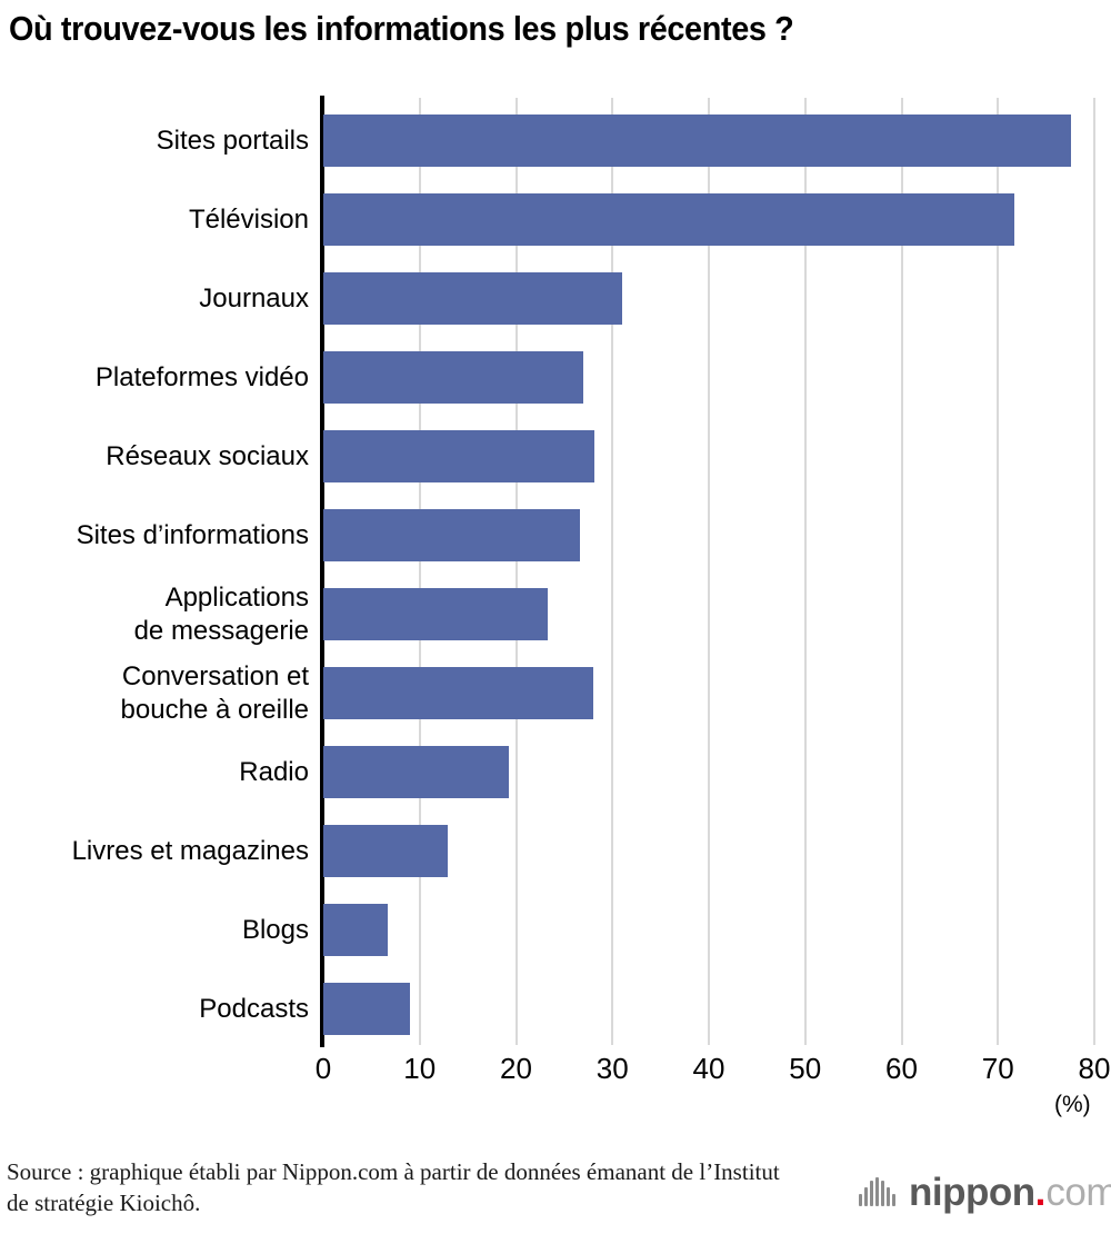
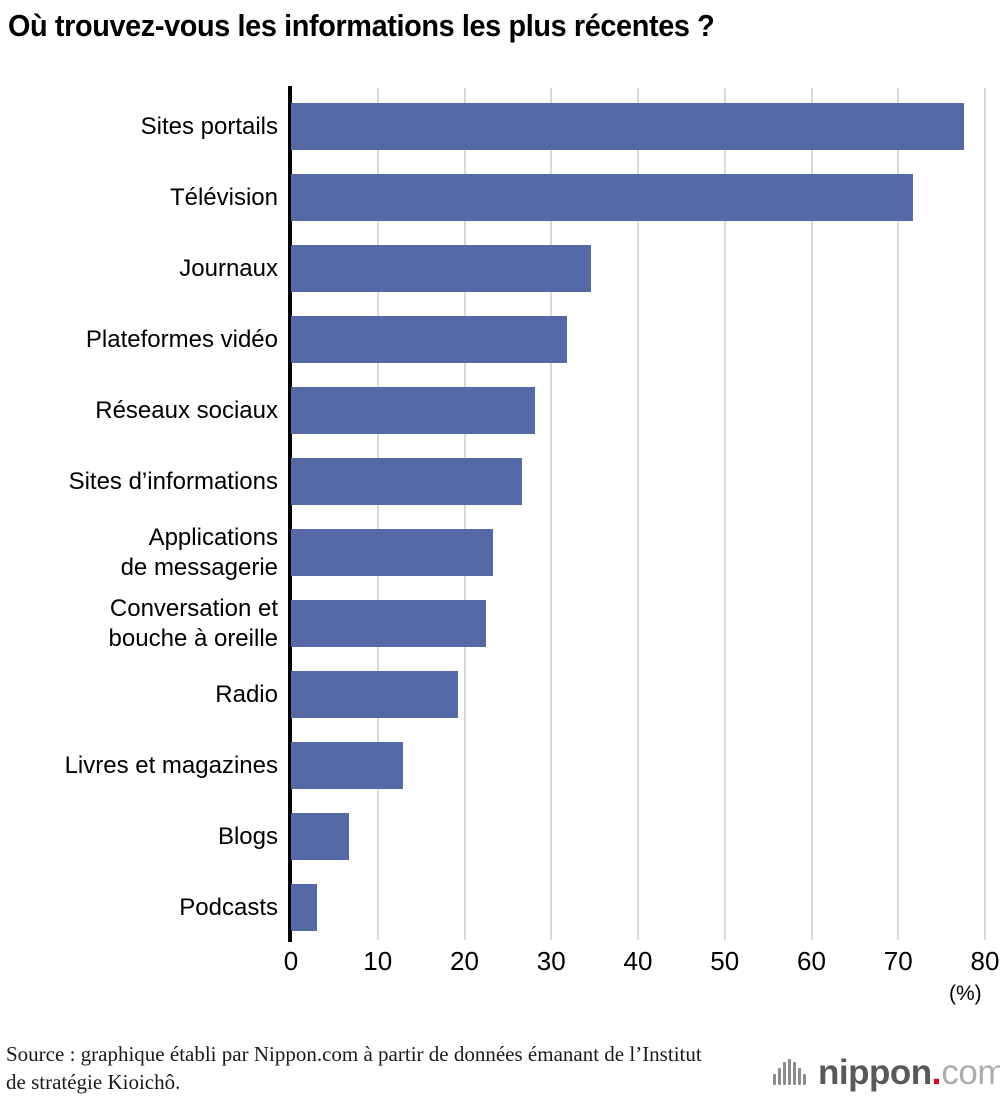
Journaux: 31 -> 35
Plateformes vidéo: 27 -> 32
Conversation et bouche à oreille: 28 -> 22
Podcasts: 9 -> 3
